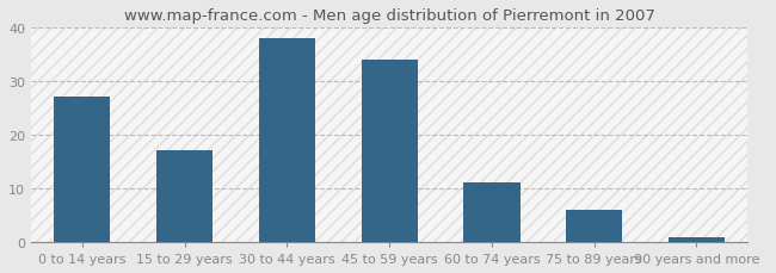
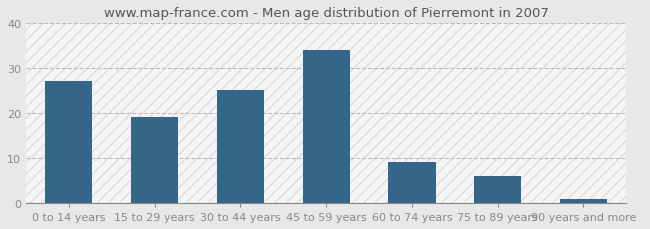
15 to 29 years: 17 -> 19
30 to 44 years: 38 -> 25
60 to 74 years: 11 -> 9
